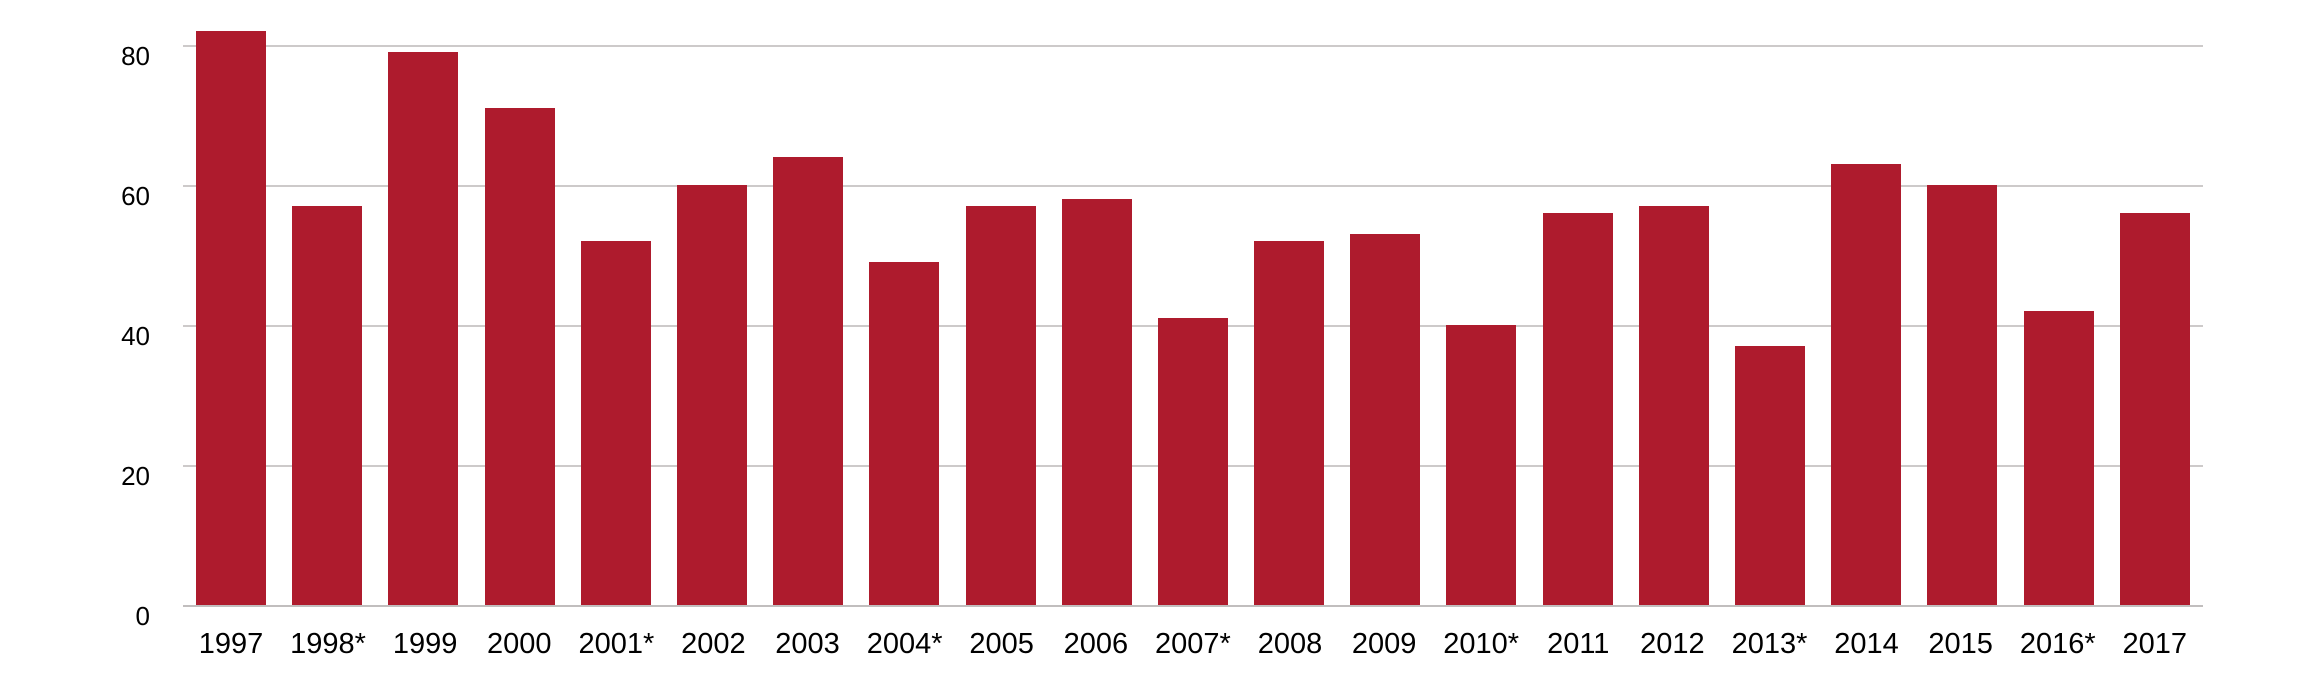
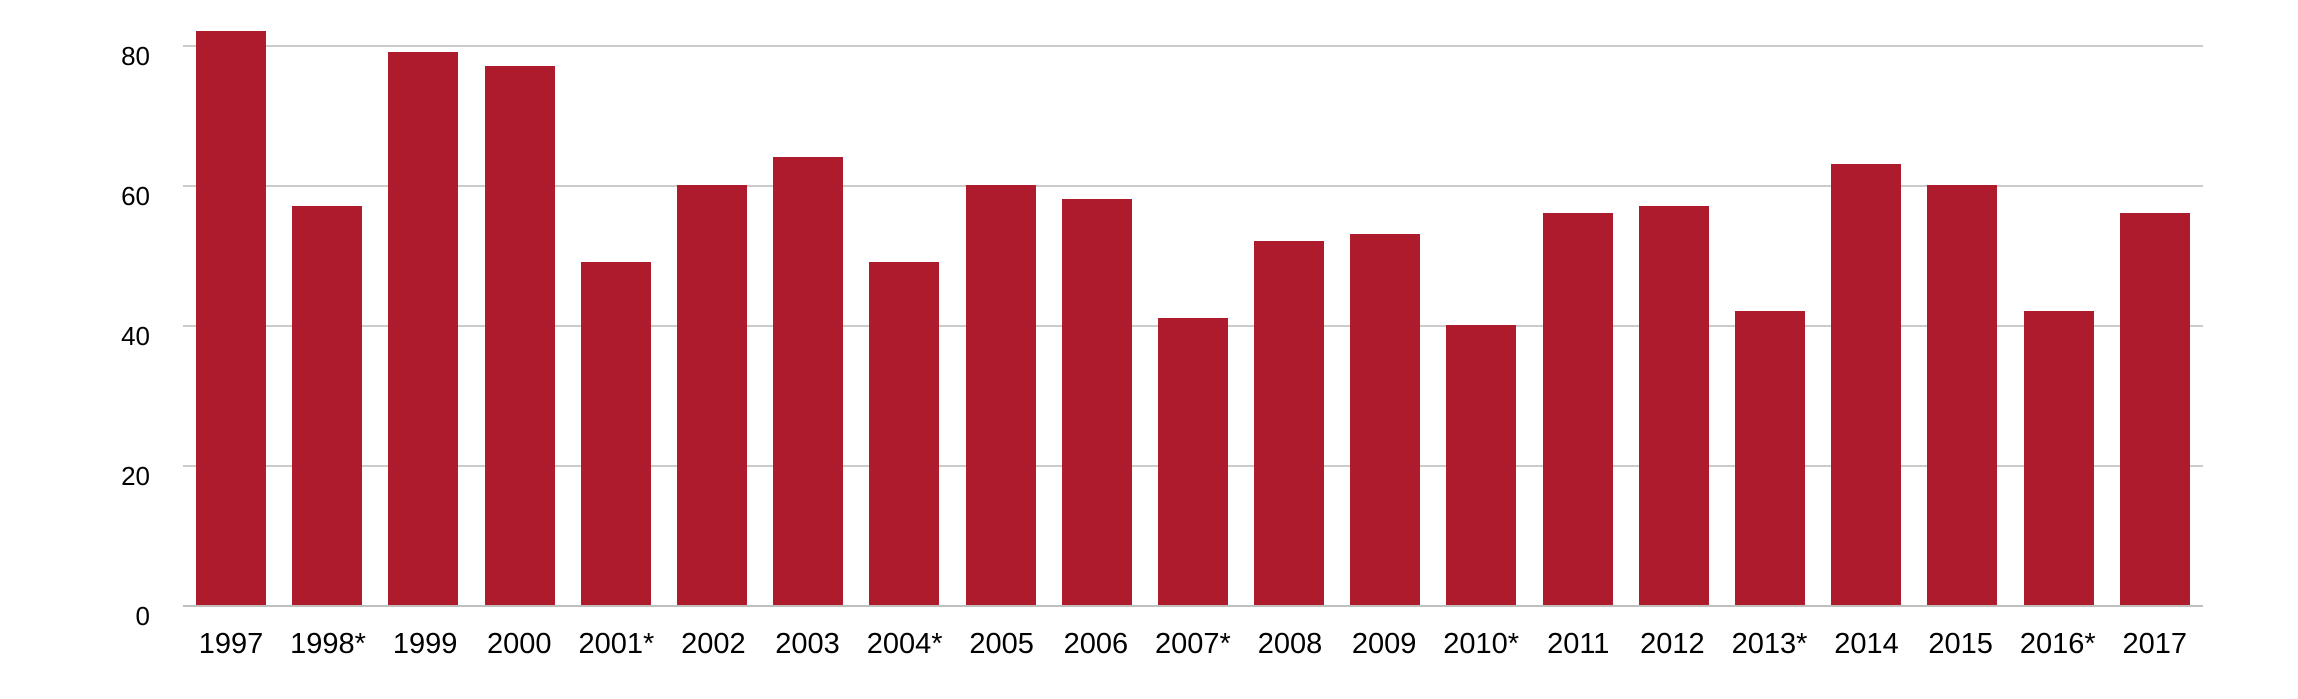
2000: 71 -> 77
2001*: 52 -> 49
2005: 57 -> 60
2013*: 37 -> 42
